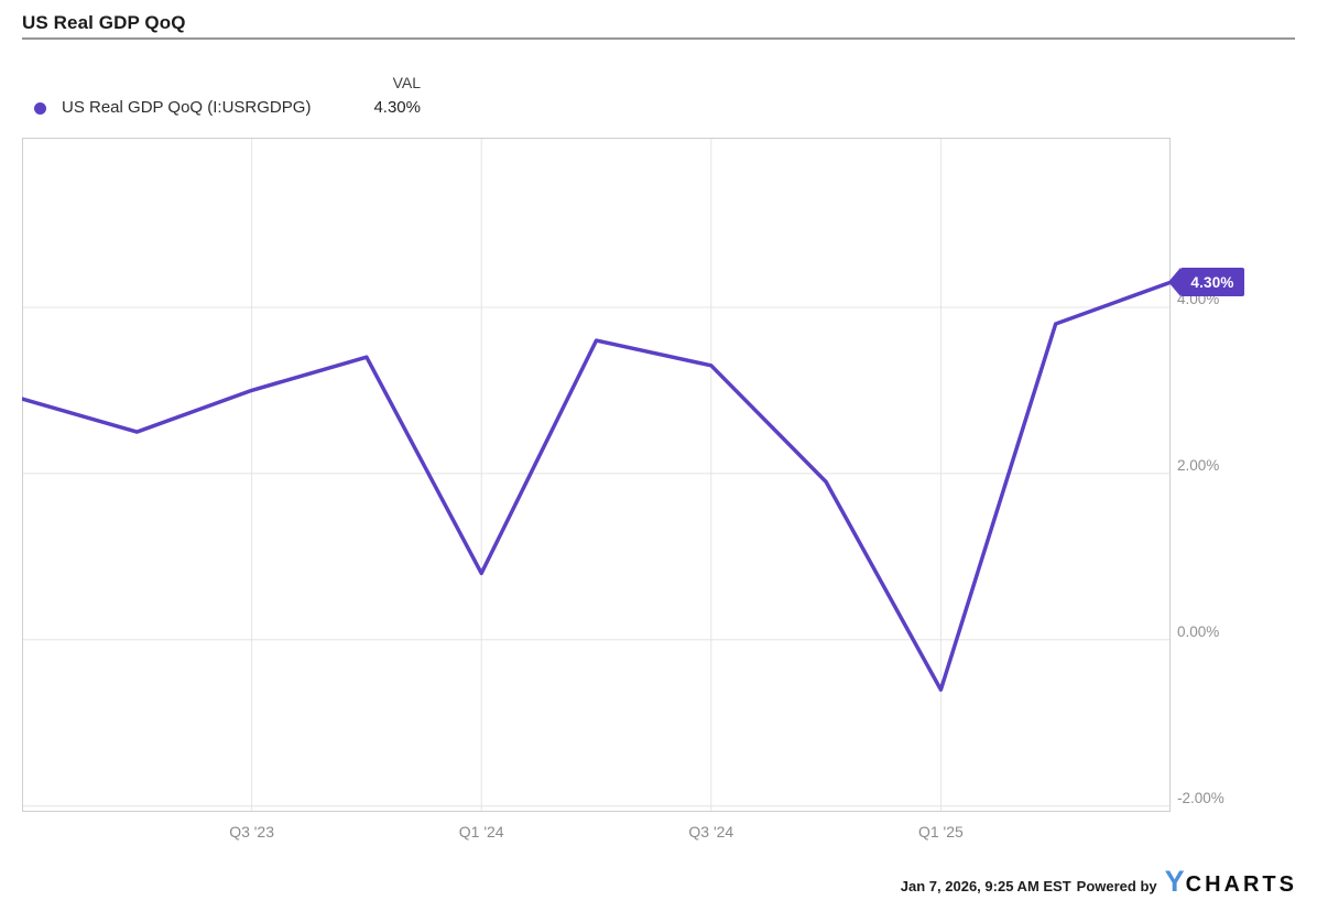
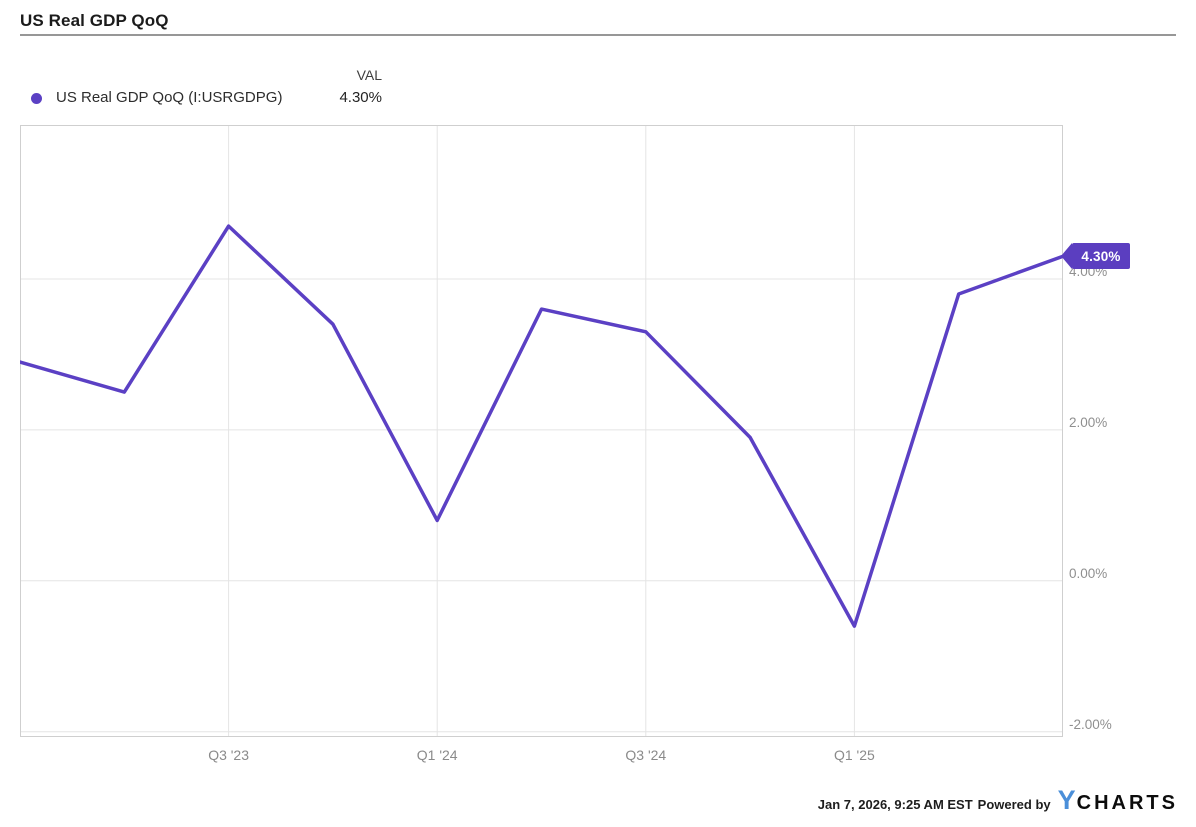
Q3 '23: 3.0% -> 4.7%
